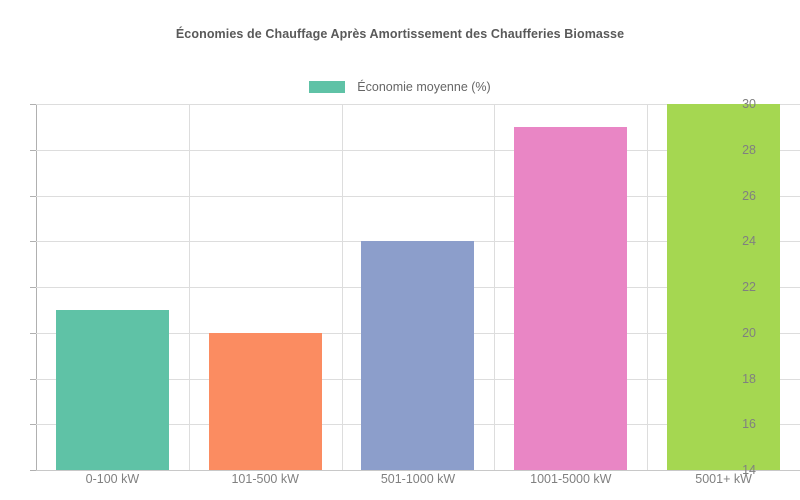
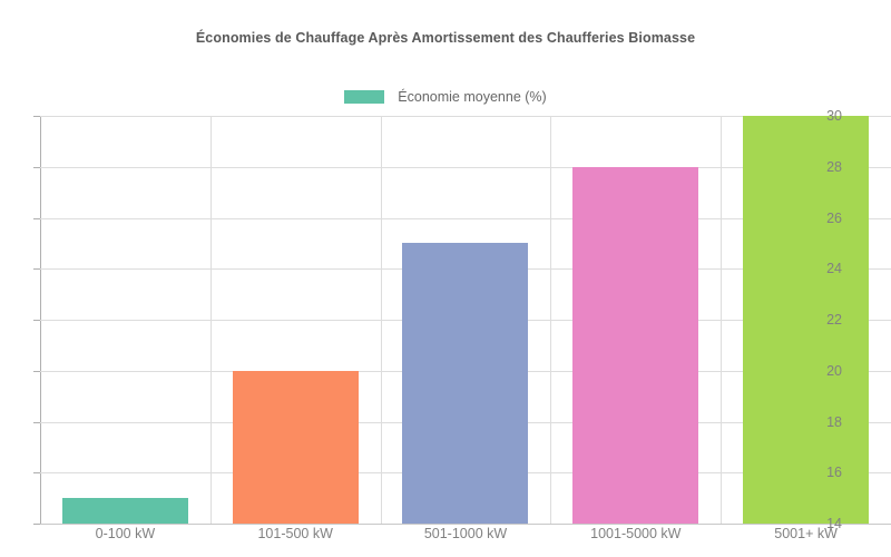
0-100 kW: 21 -> 15
501-1000 kW: 24 -> 25
1001-5000 kW: 29 -> 28
